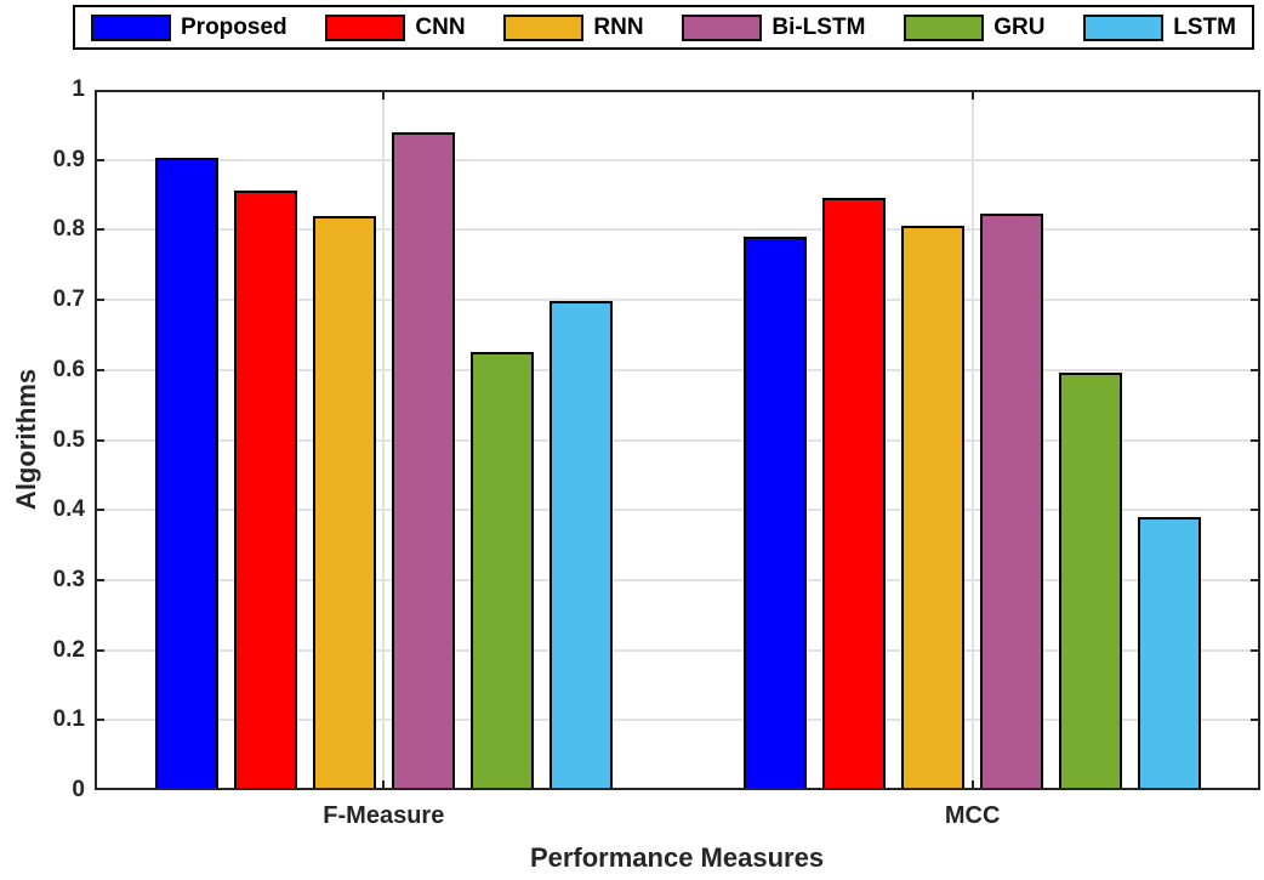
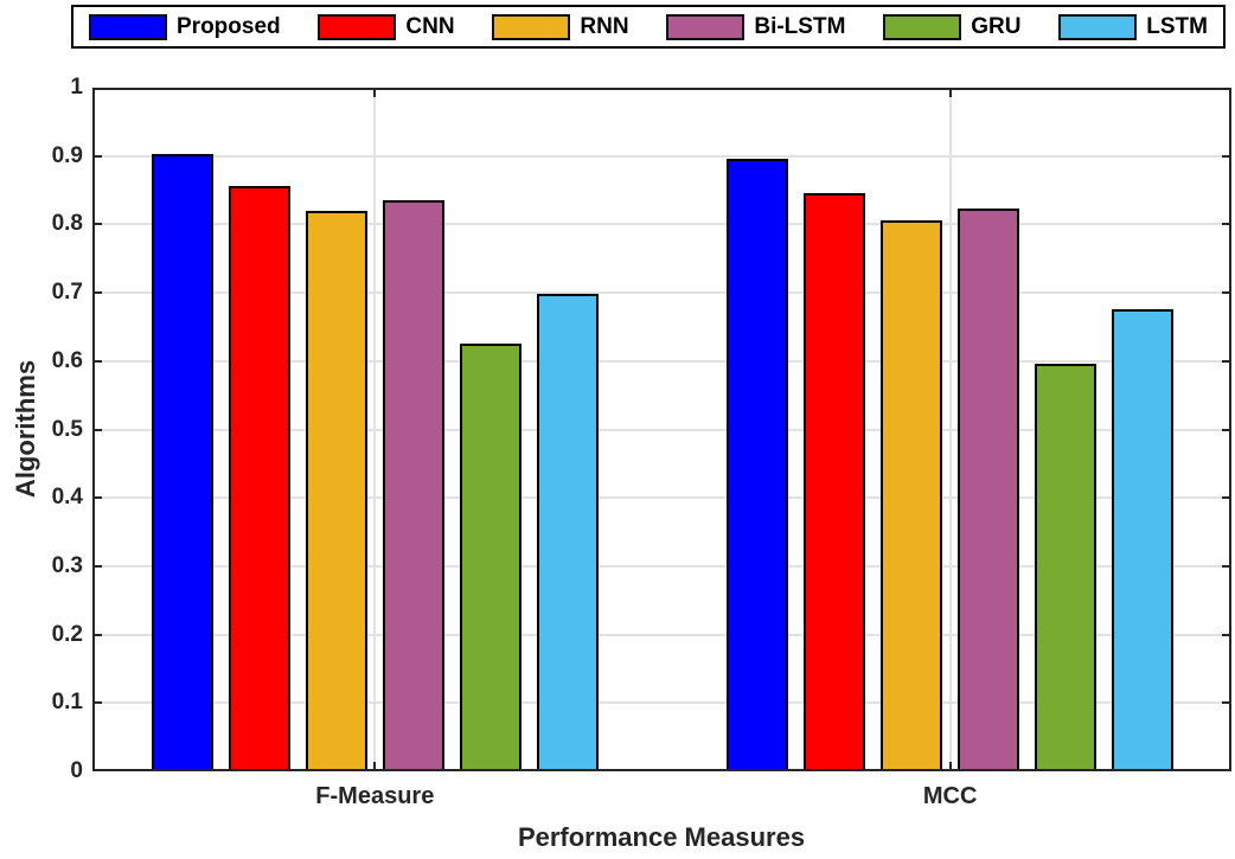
Bi-LSTM/F-Measure: 0.94 -> 0.84
Proposed/MCC: 0.79 -> 0.90
LSTM/MCC: 0.39 -> 0.68
